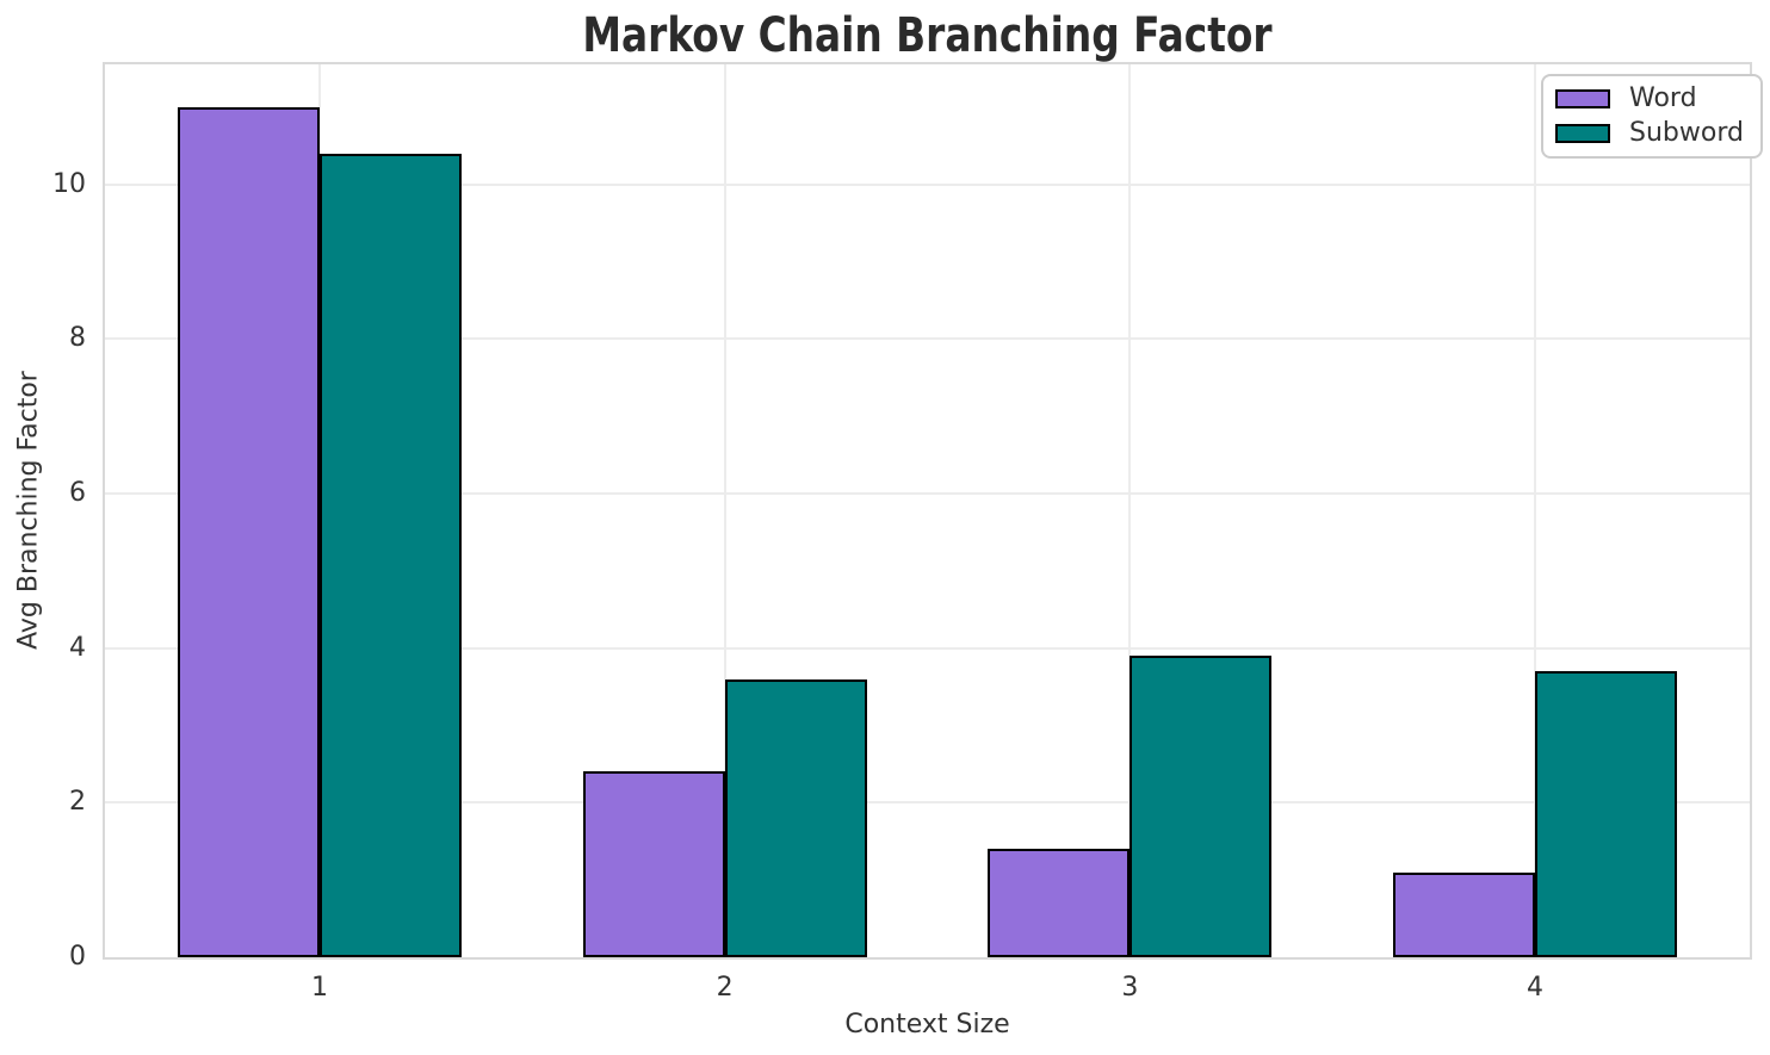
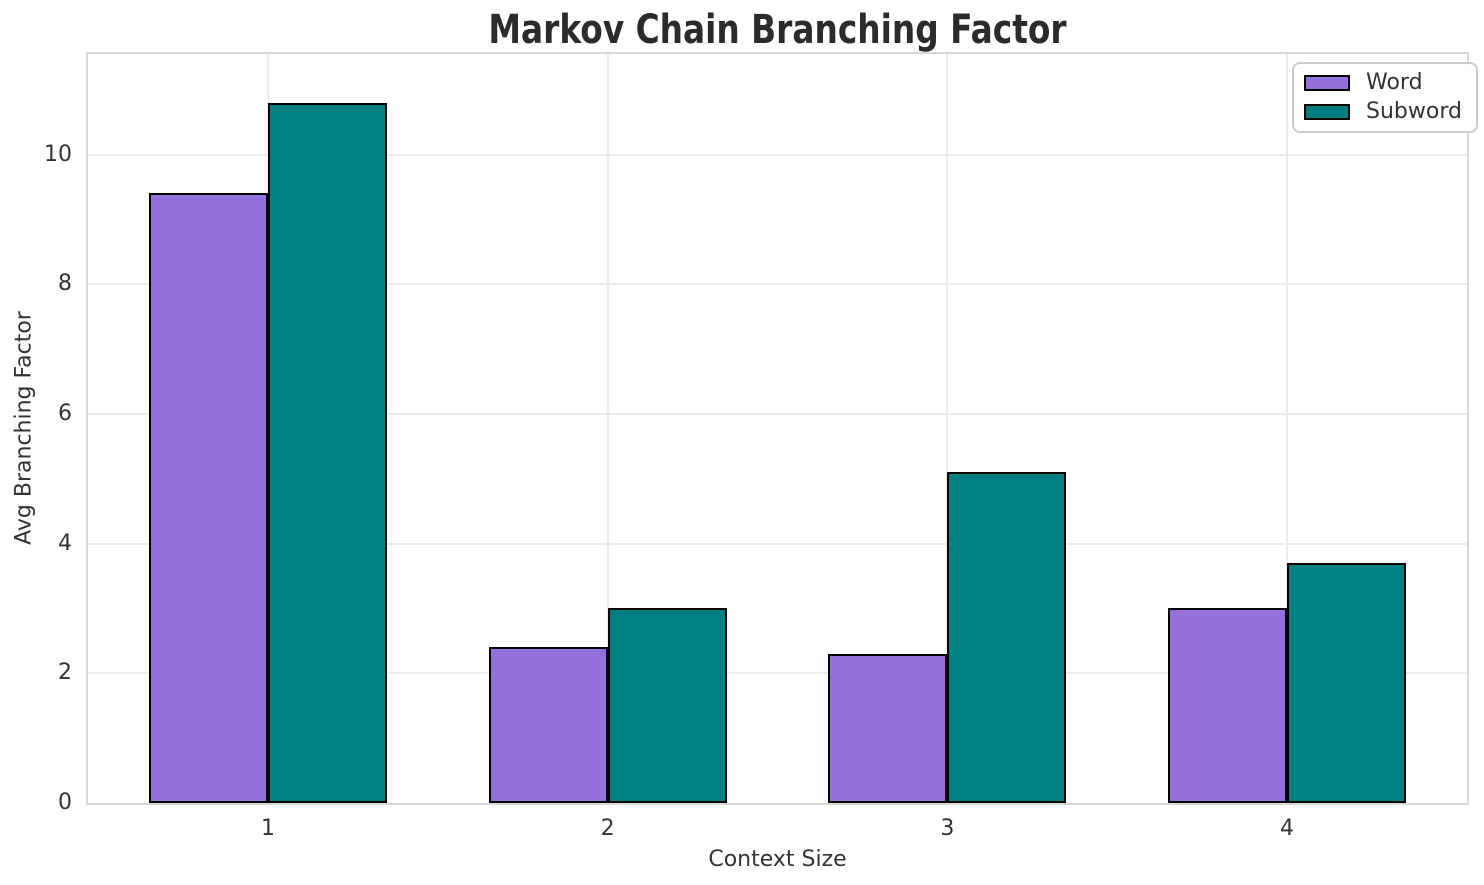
Word/1: 11.0 -> 9.4
Subword/1: 10.4 -> 10.8
Subword/2: 3.6 -> 3.0
Word/3: 1.4 -> 2.3
Subword/3: 3.9 -> 5.1
Word/4: 1.1 -> 3.0
